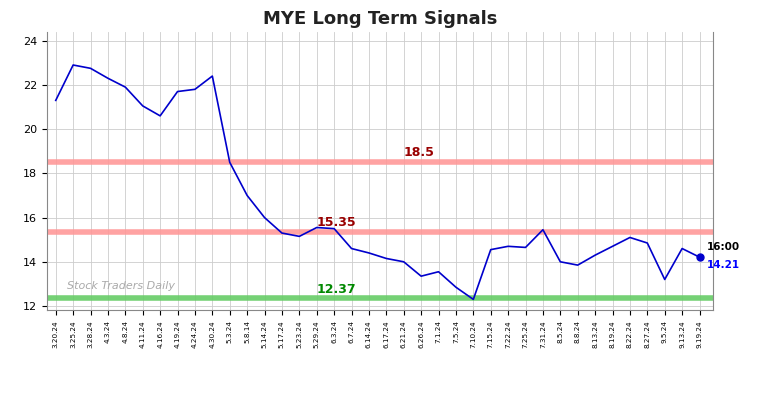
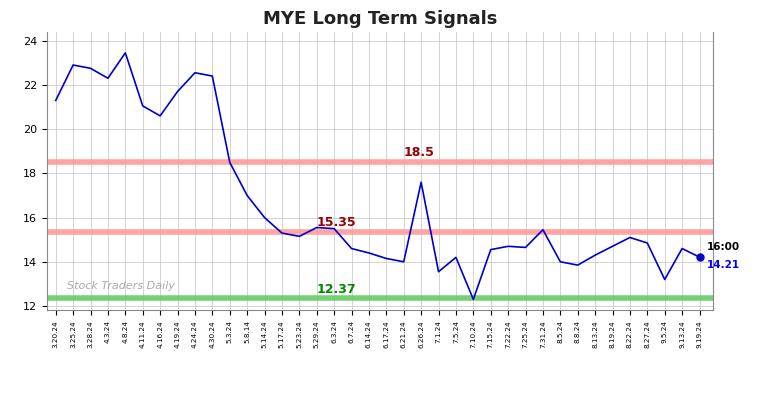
4.8.24: 21.90 -> 23.45
4.24.24: 21.80 -> 22.55
6.26.24: 13.35 -> 17.60
7.5.24: 12.85 -> 14.20
